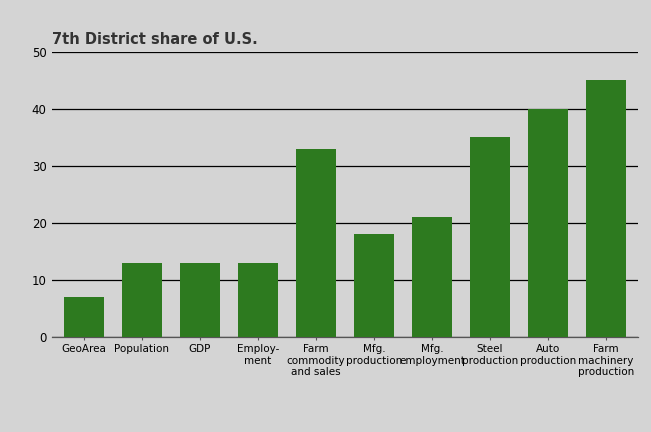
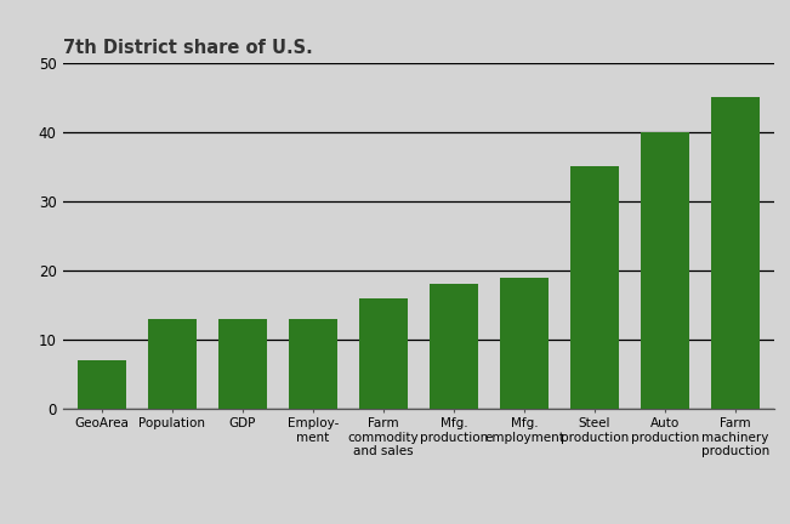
Farm commodity and sales: 33 -> 16
Mfg. employment: 21 -> 19
